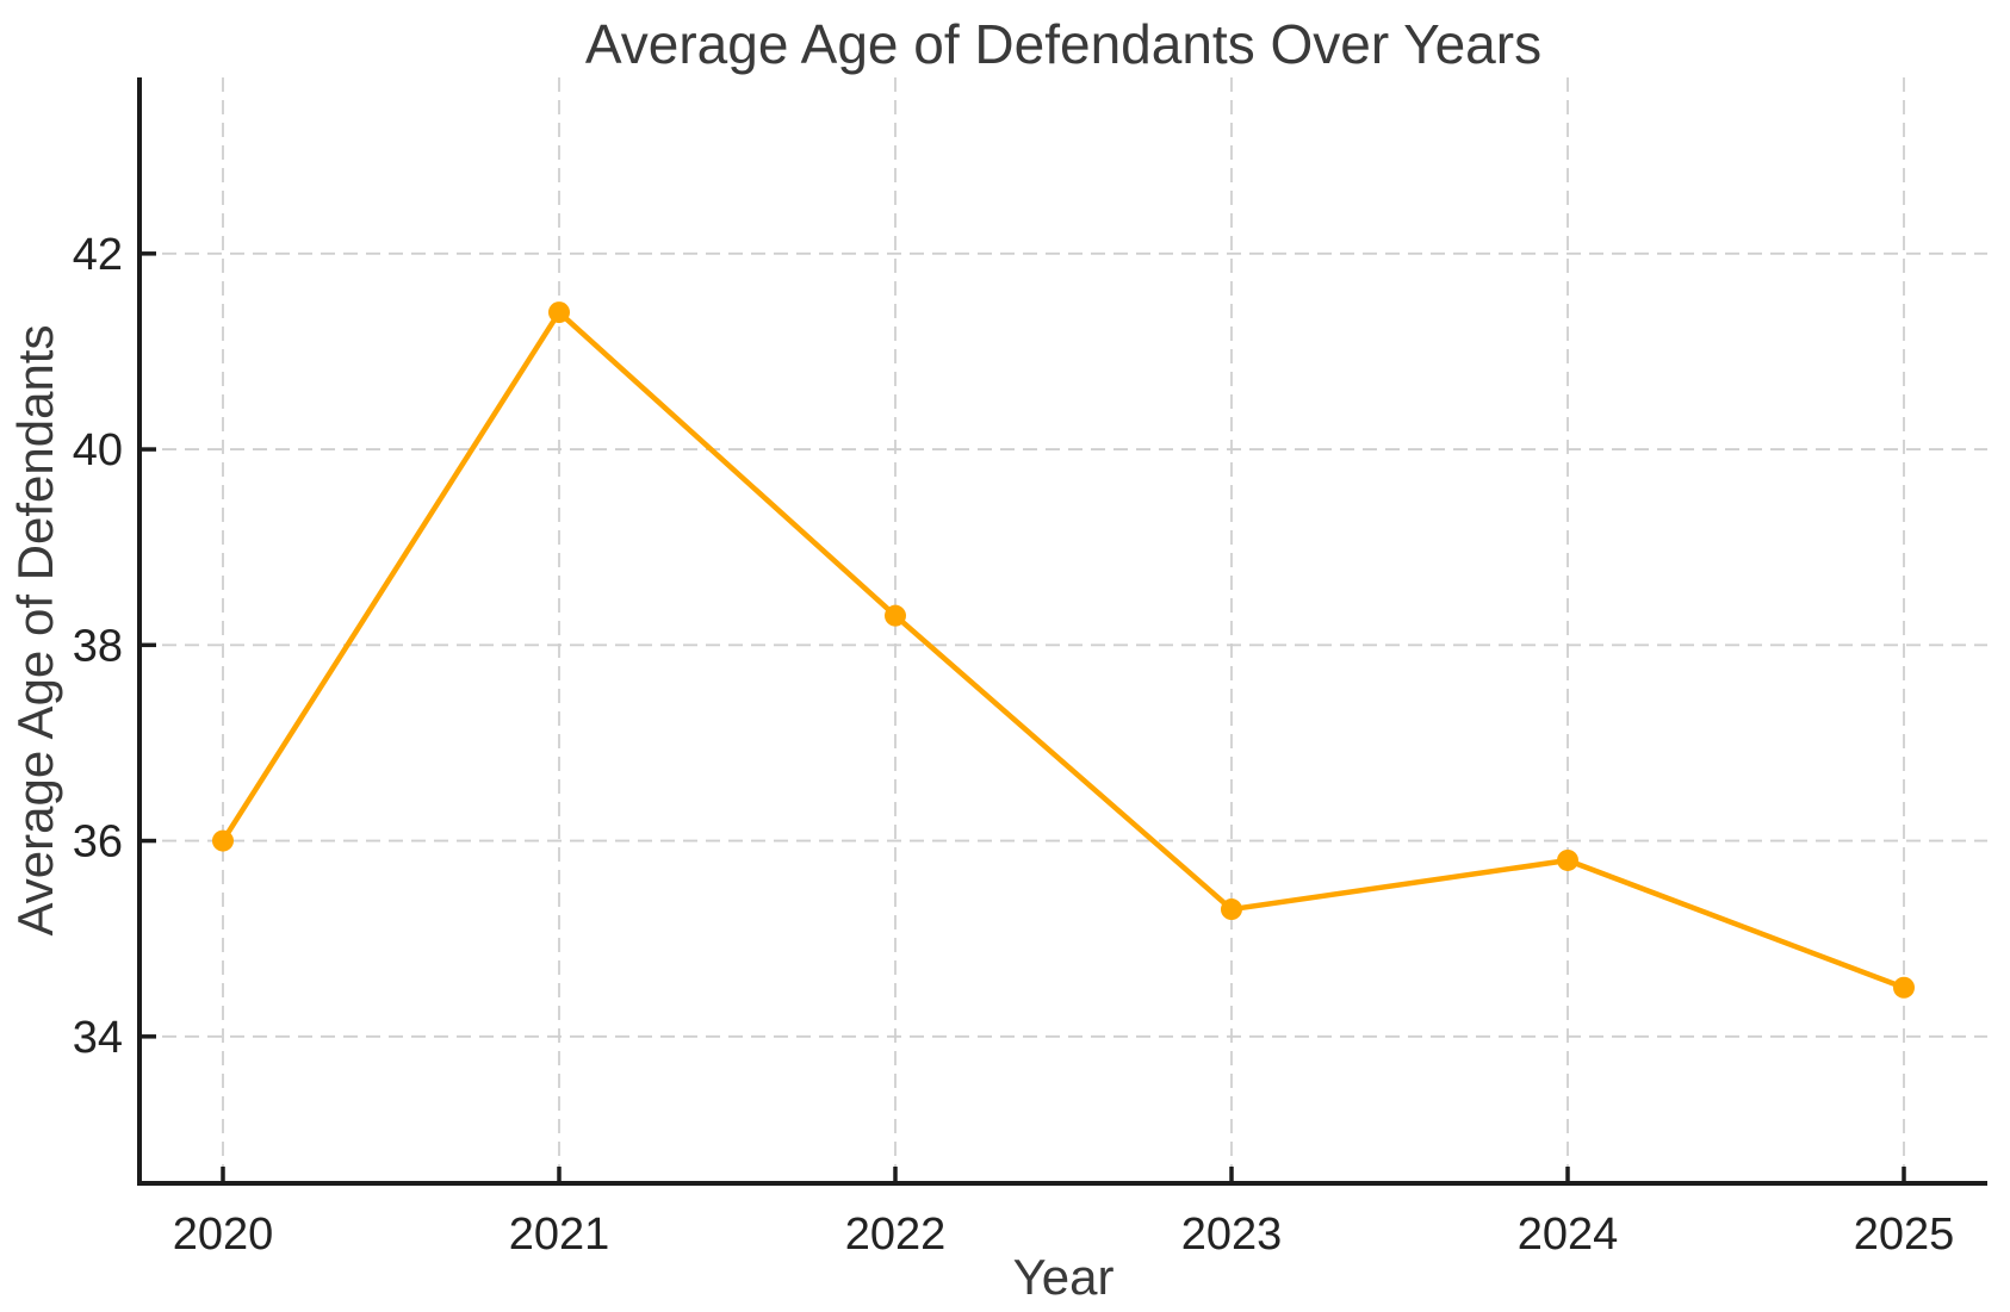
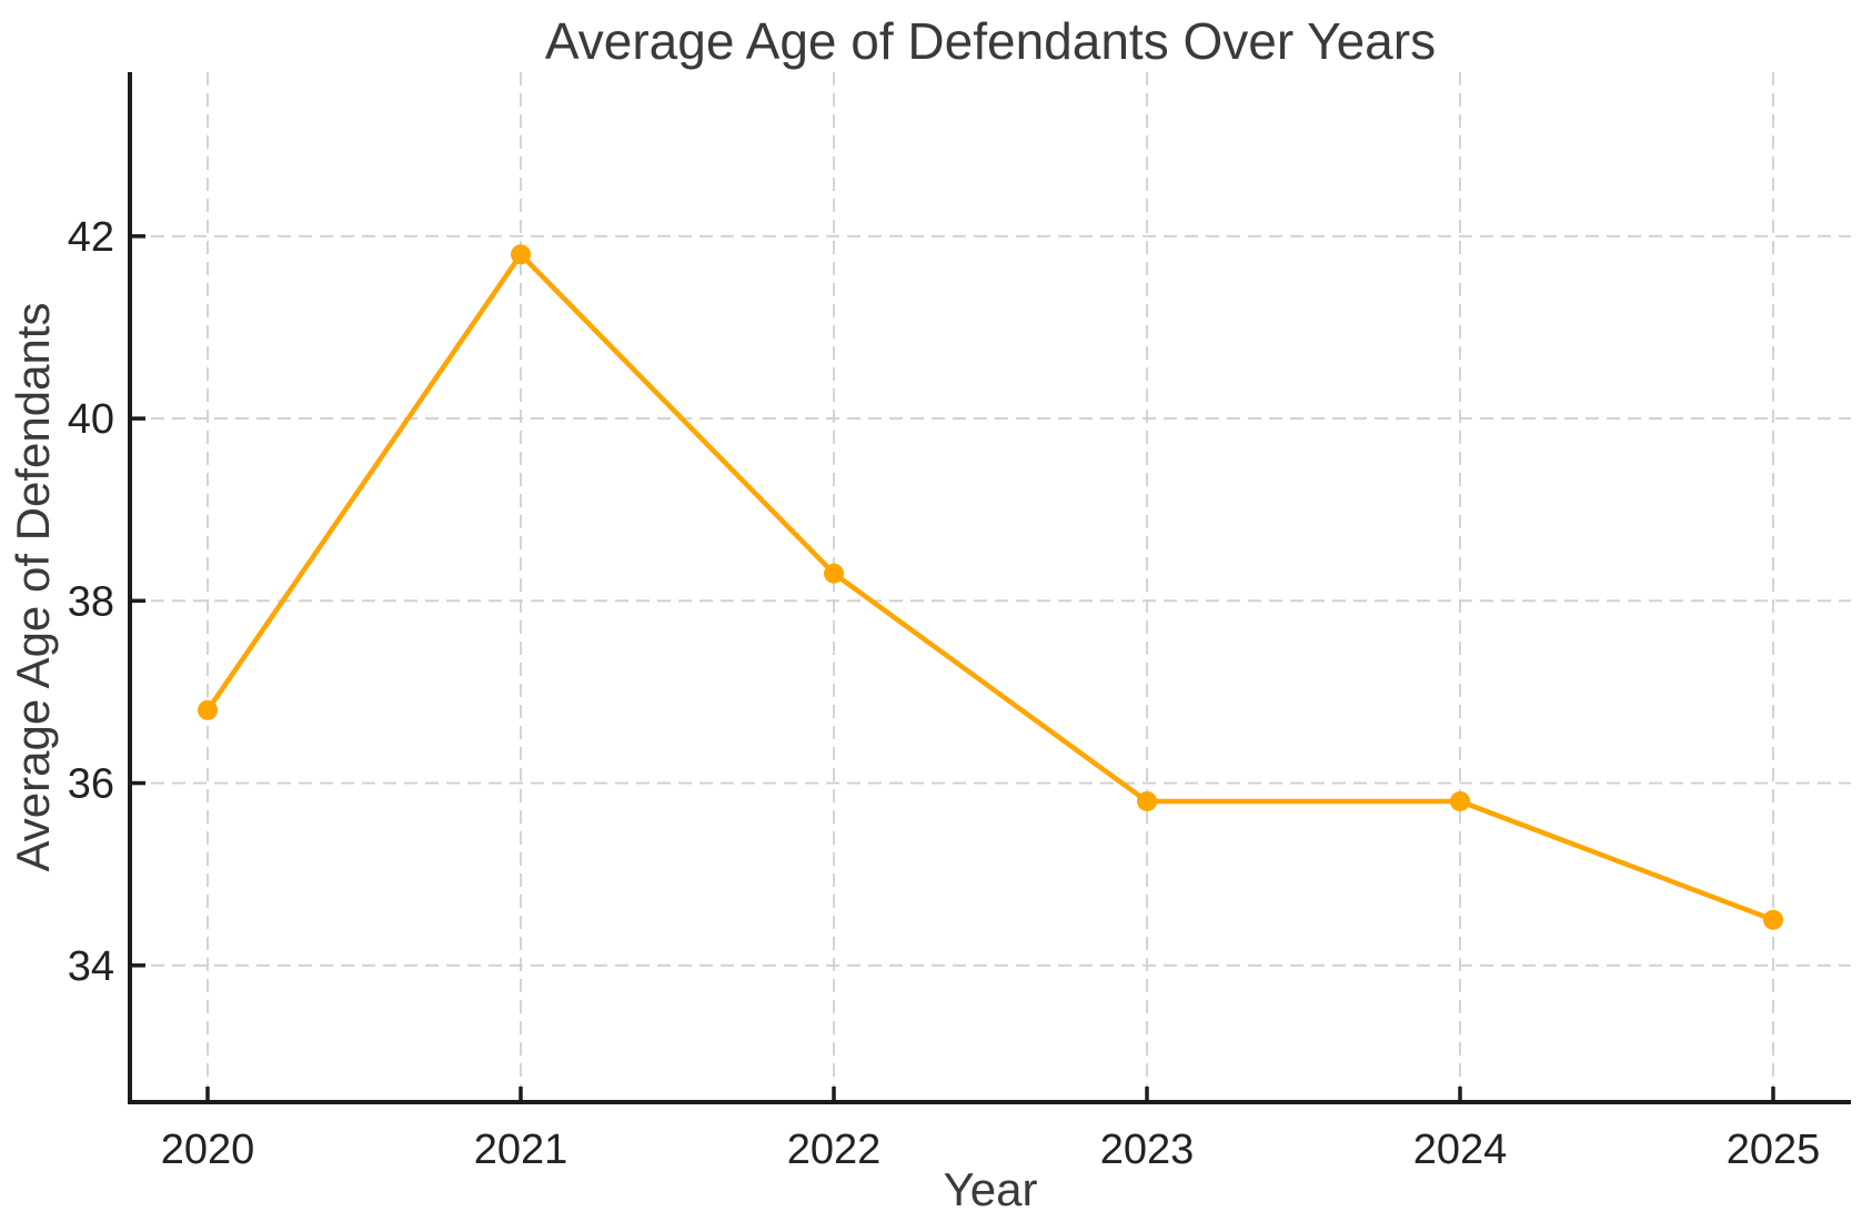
2020: 36.0 -> 36.8
2021: 41.4 -> 41.8
2023: 35.3 -> 35.8
